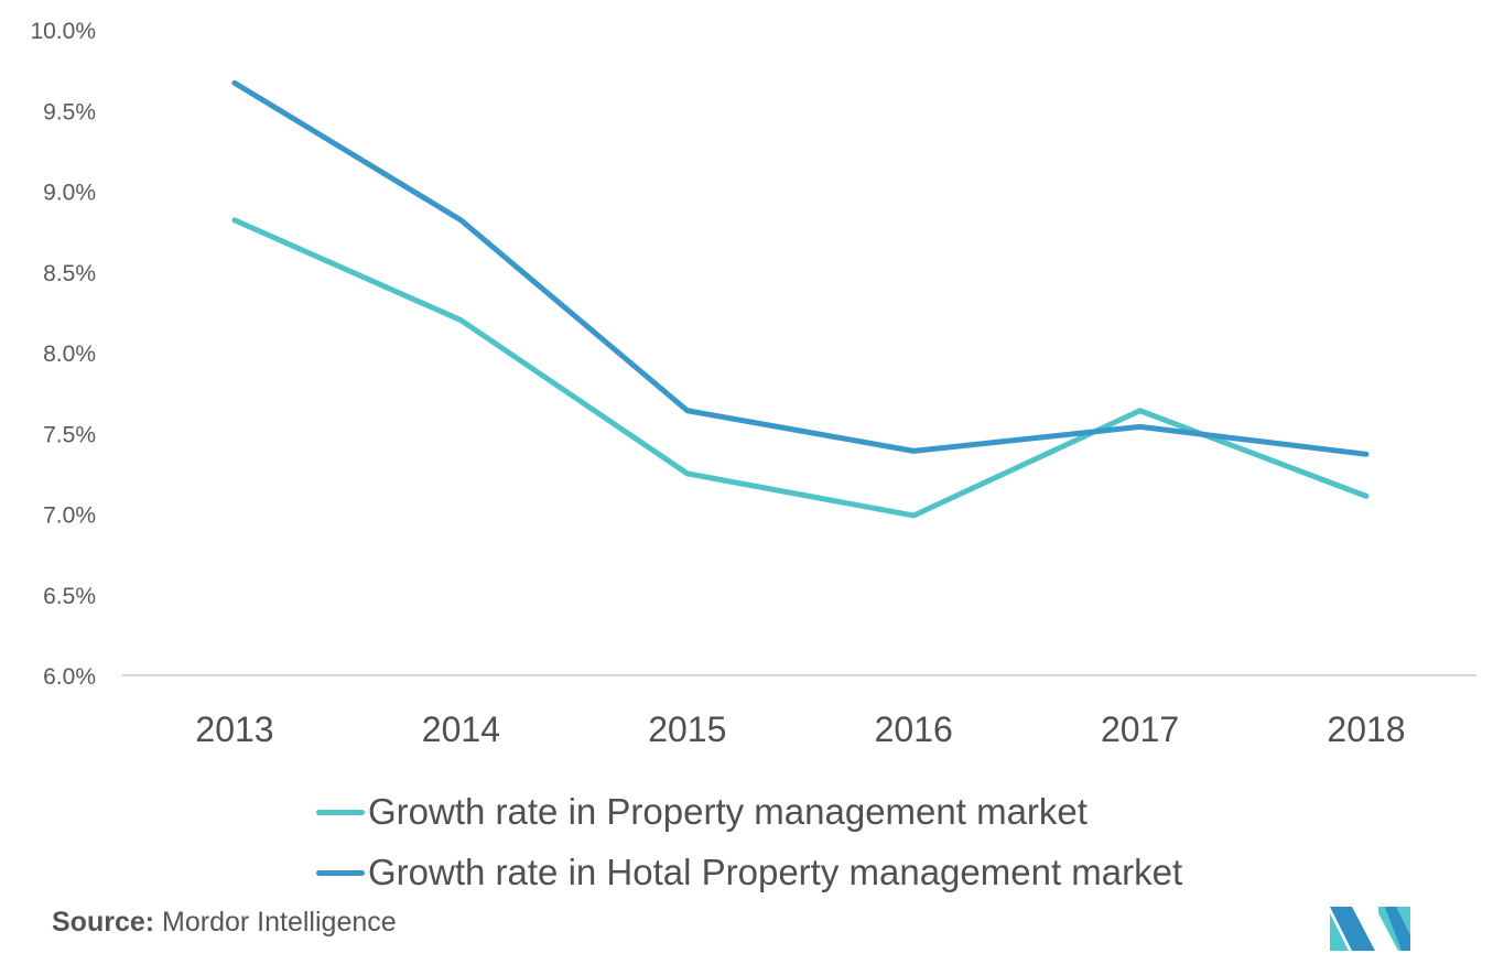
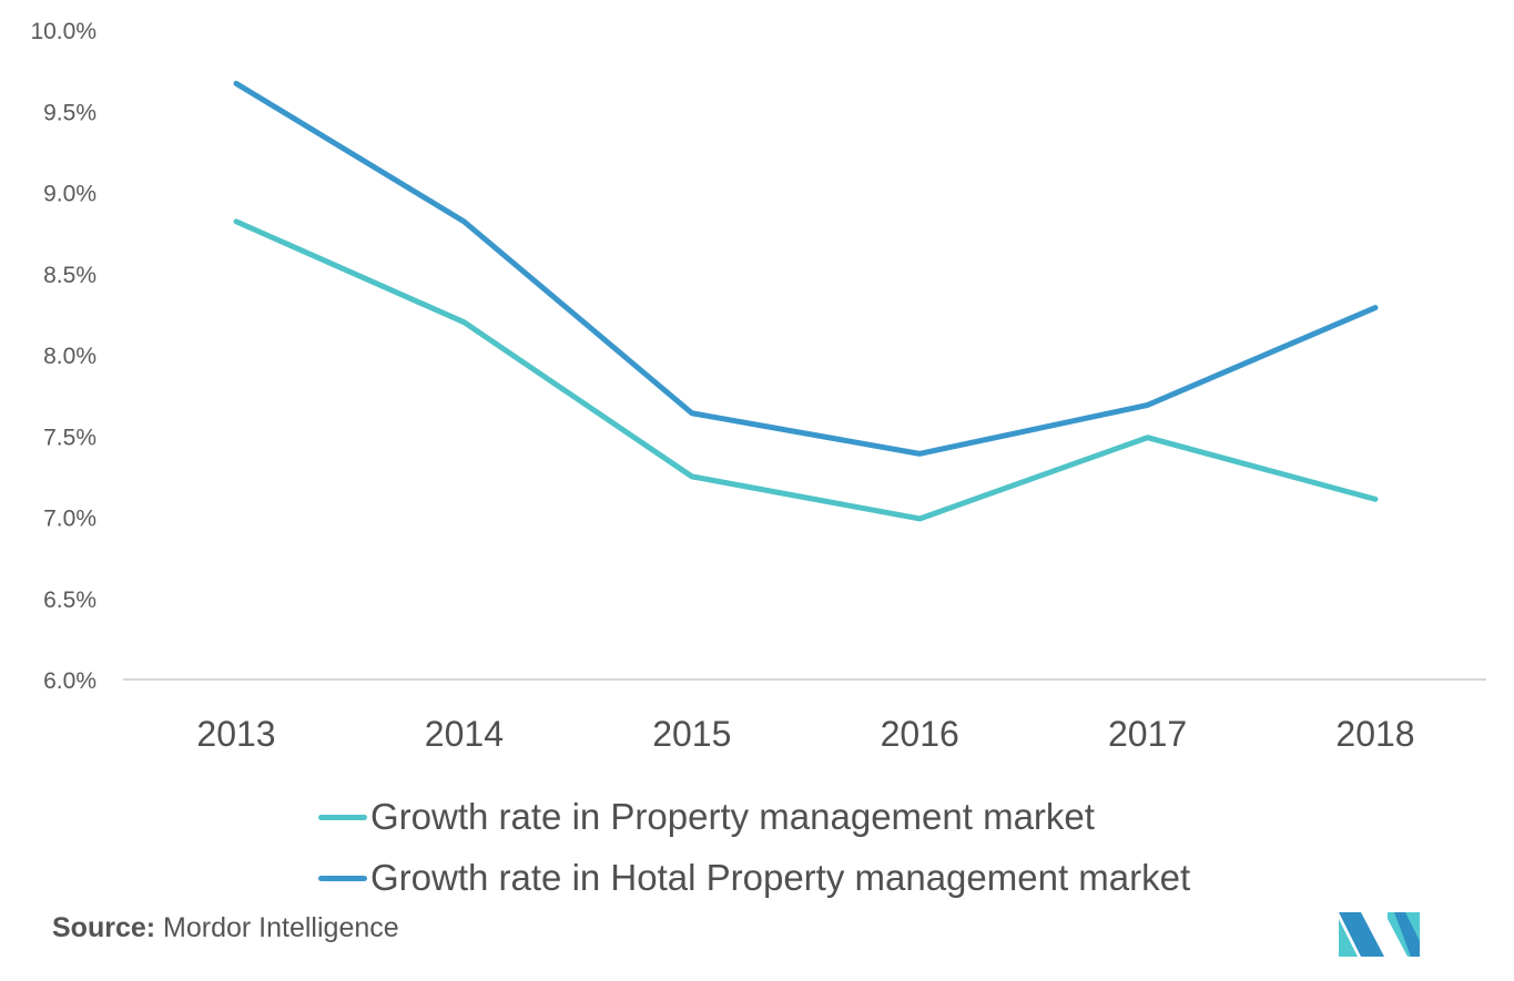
Growth rate in Property management market/2017: 7.64% -> 7.49%
Growth rate in Hotal Property management market/2017: 7.54% -> 7.69%
Growth rate in Hotal Property management market/2018: 7.37% -> 8.29%
